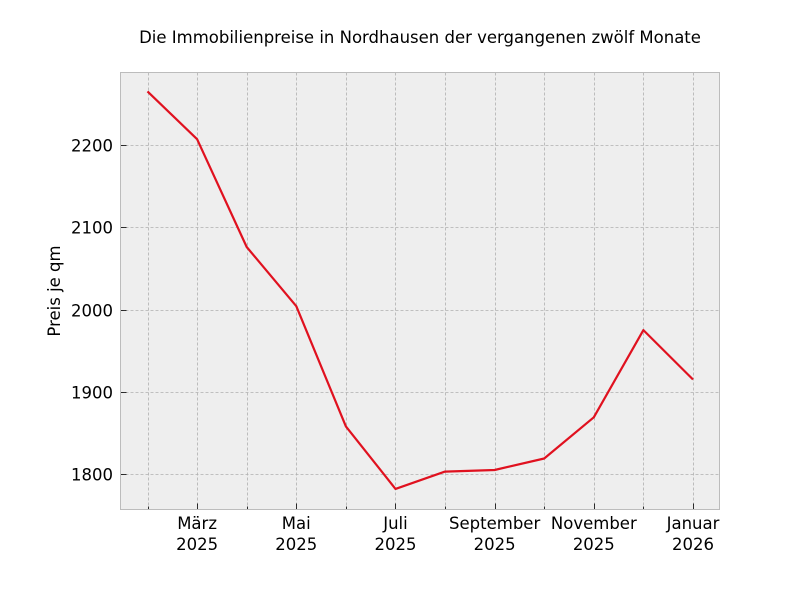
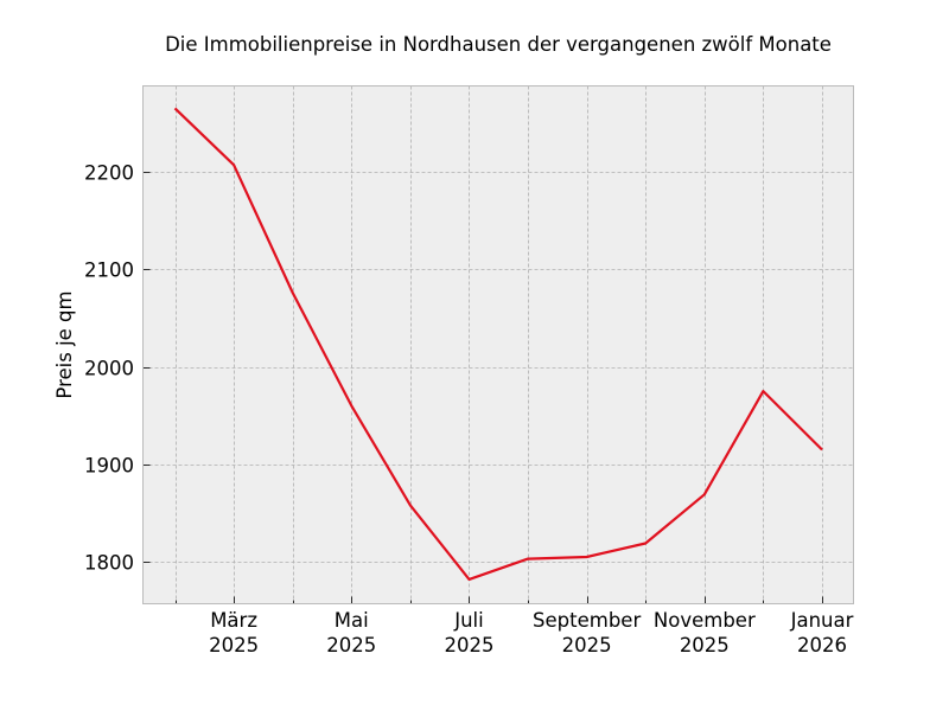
Mai 2025: 2000 -> 1960
